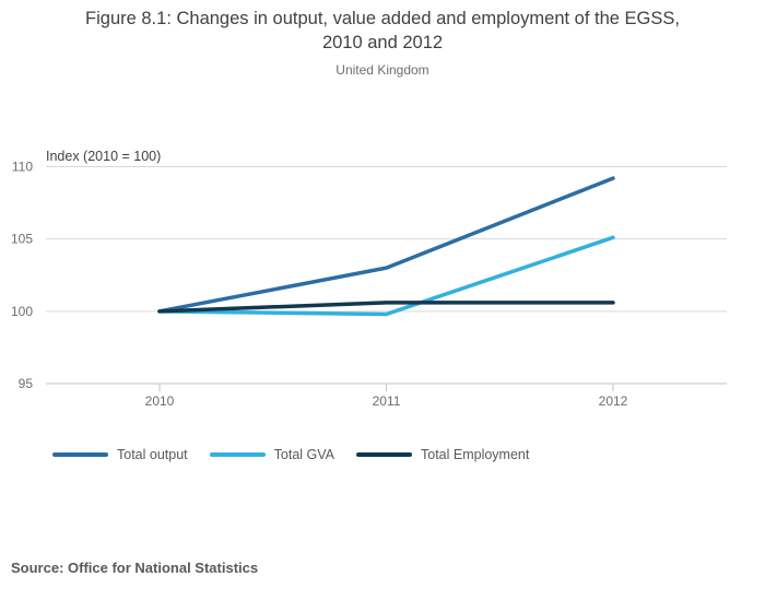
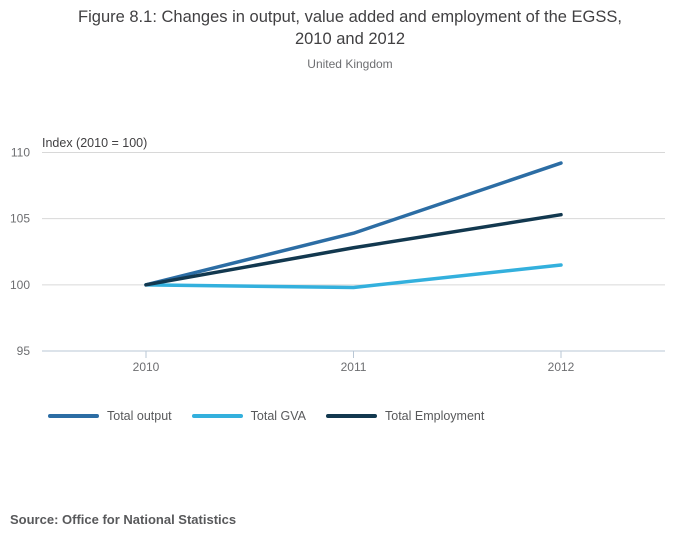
Total output/2011: 103.0 -> 103.9
Total Employment/2011: 100.6 -> 102.8
Total GVA/2012: 105.1 -> 101.5
Total Employment/2012: 100.6 -> 105.3
